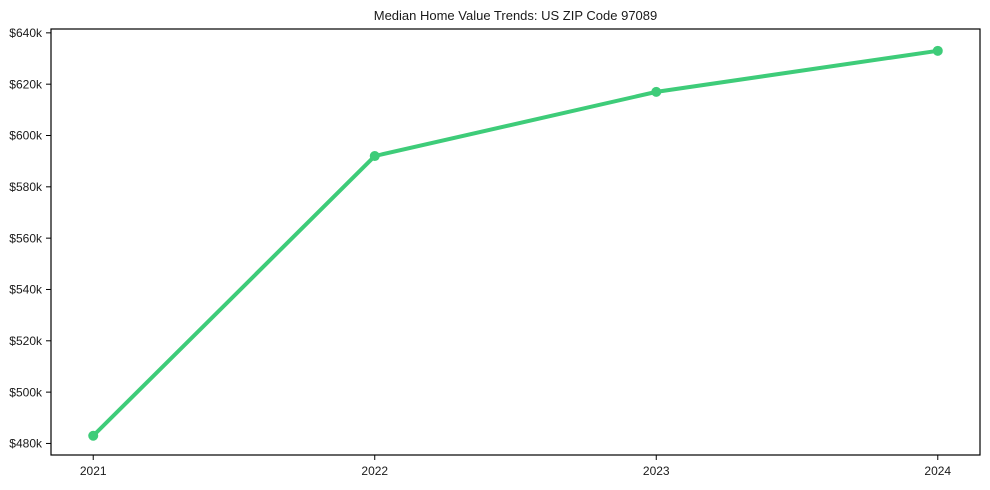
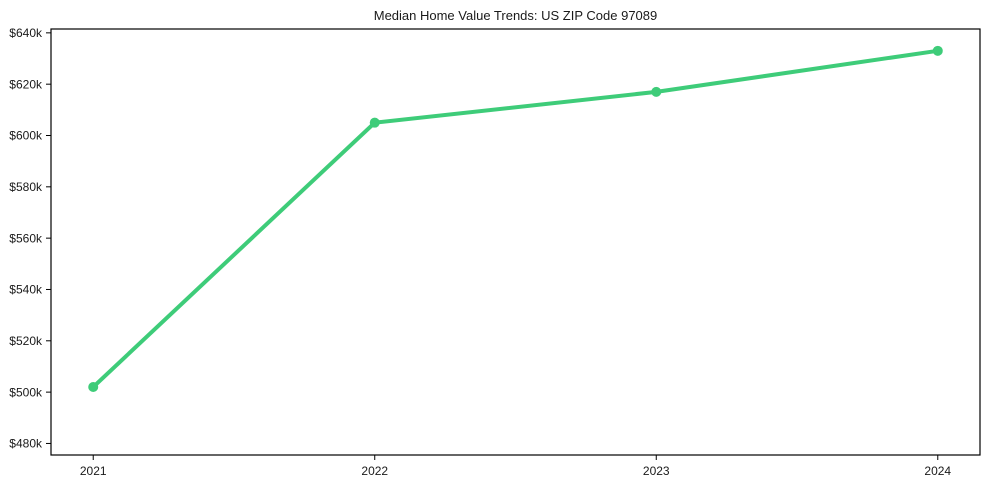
2021: $483k -> $502k
2022: $592k -> $605k
